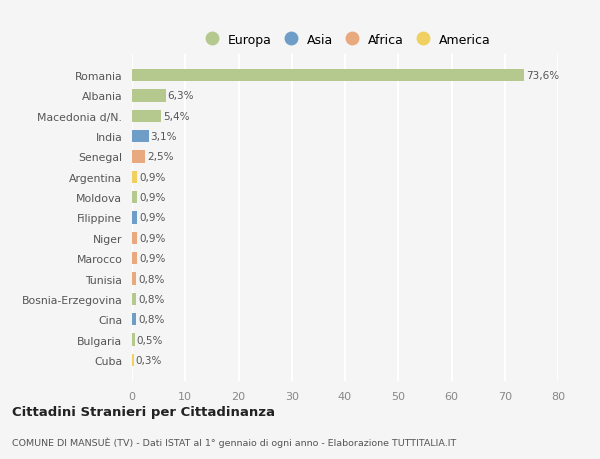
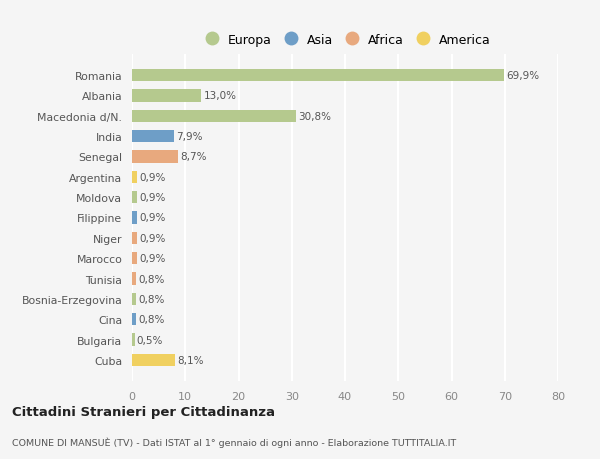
Romania: 73,6% -> 69,9%
Albania: 6,3% -> 13,0%
Macedonia d/N.: 5,4% -> 30,8%
India: 3,1% -> 7,9%
Senegal: 2,5% -> 8,7%
Cuba: 0,3% -> 8,1%
